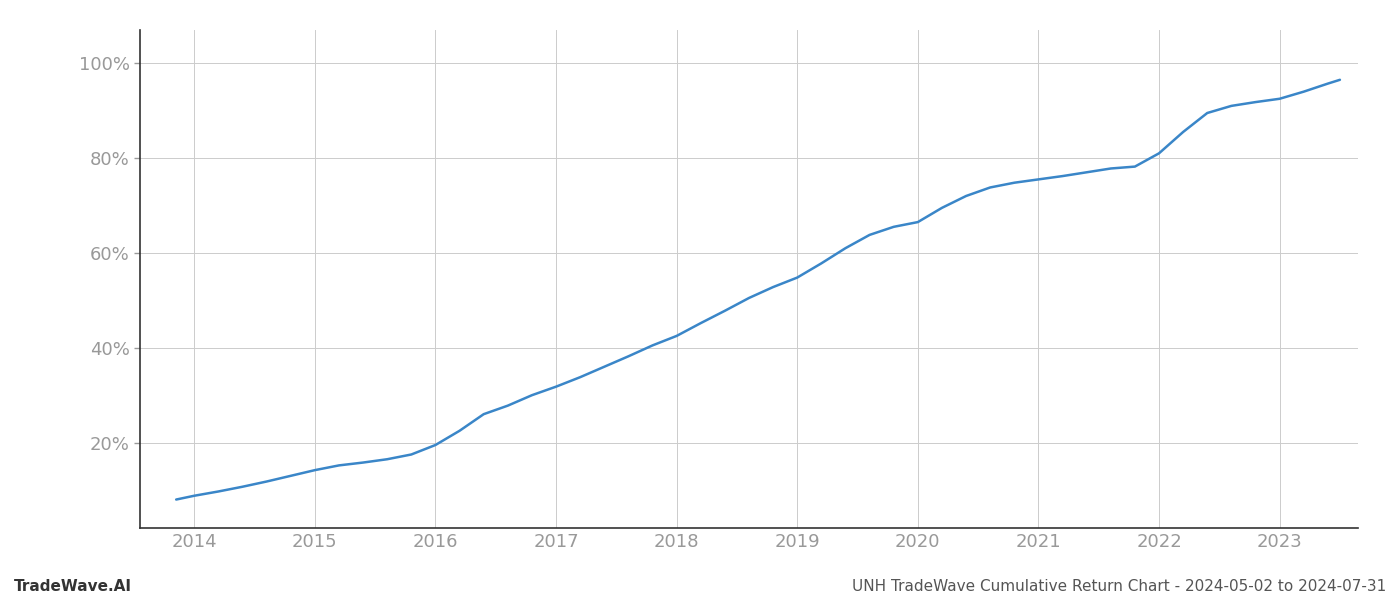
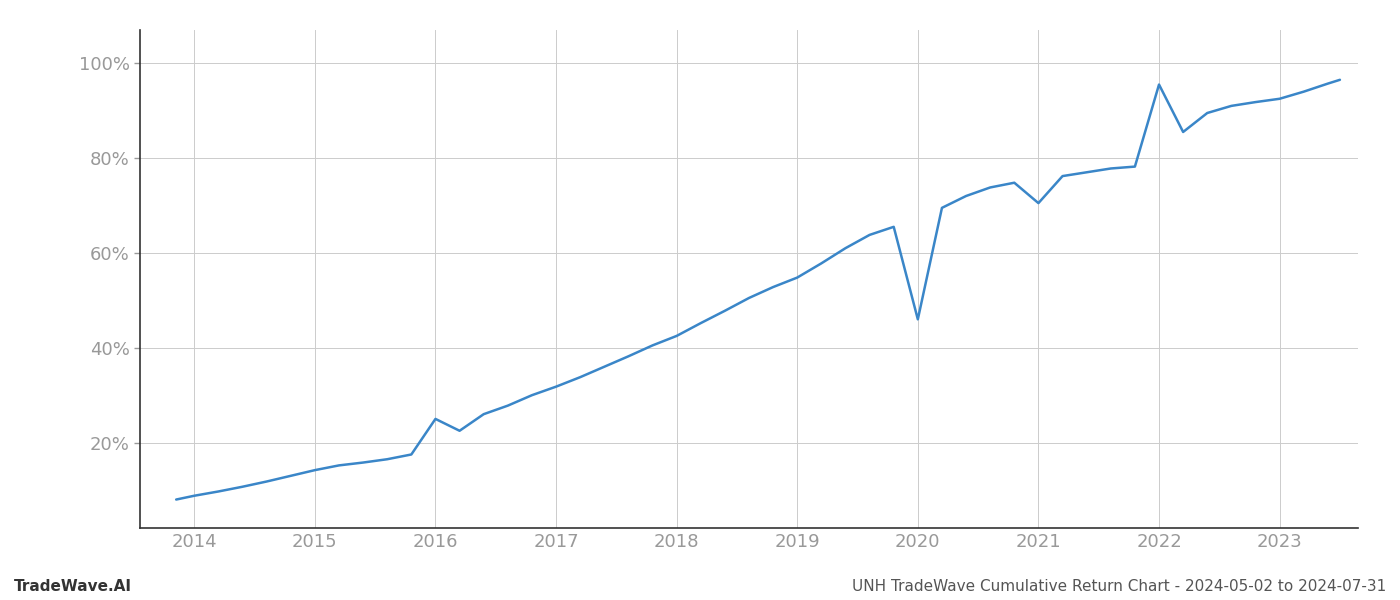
2016: 19.5% -> 25.0%
2020: 66.5% -> 46.0%
2021: 75.5% -> 70.5%
2022: 81.0% -> 95.5%
